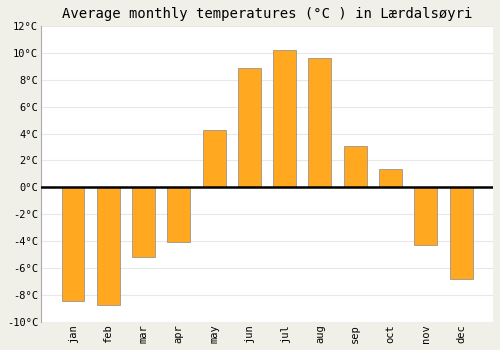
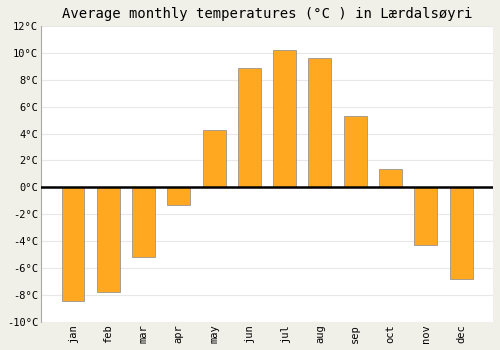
feb: -8.8°C -> -7.8°C
apr: -4.1°C -> -1.3°C
sep: 3.1°C -> 5.3°C
